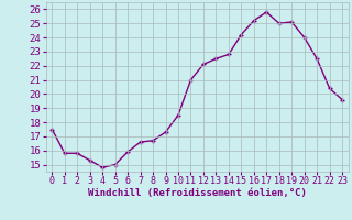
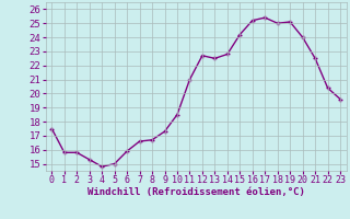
12: 22.1 -> 22.7
17: 25.8 -> 25.4
